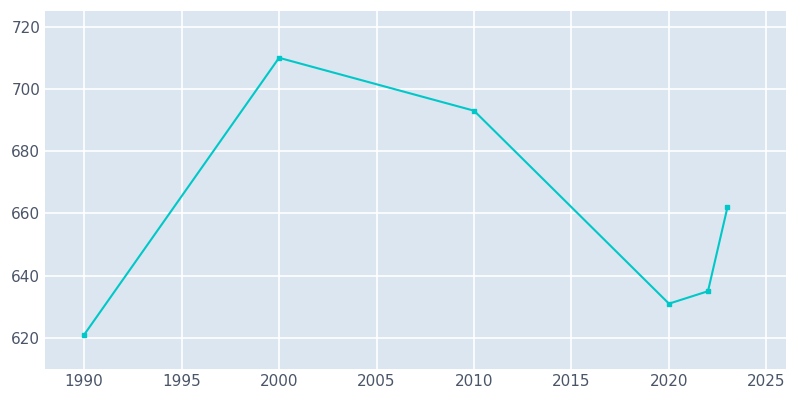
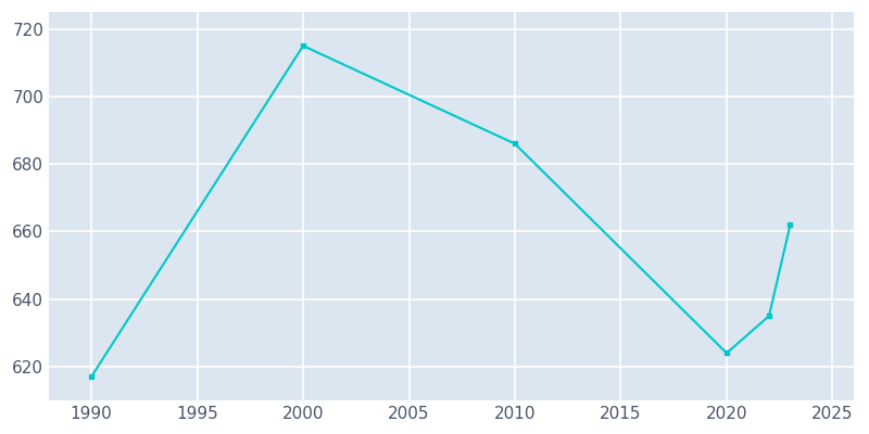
1990: 621 -> 617
2000: 710 -> 715
2010: 693 -> 686
2020: 631 -> 624
